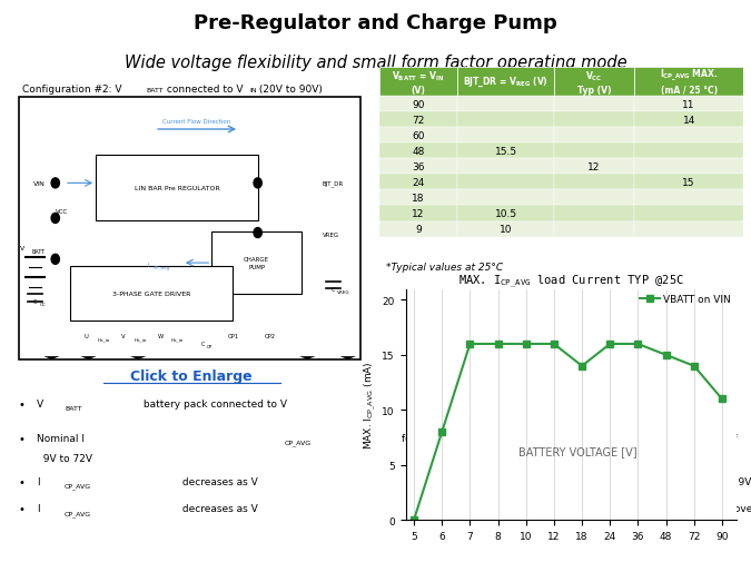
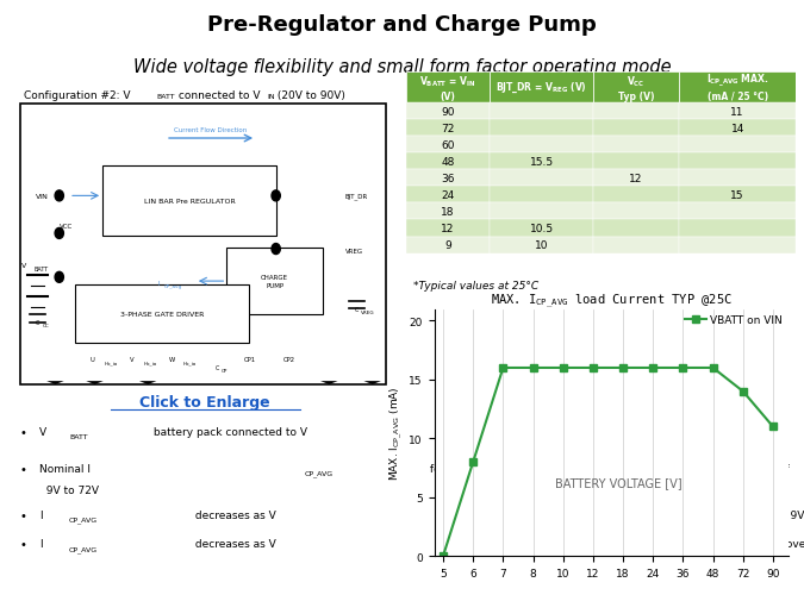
18: 14 -> 16
48: 15 -> 16
